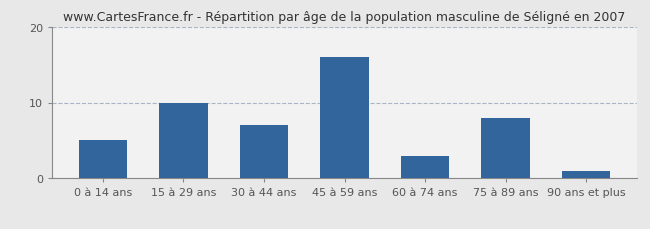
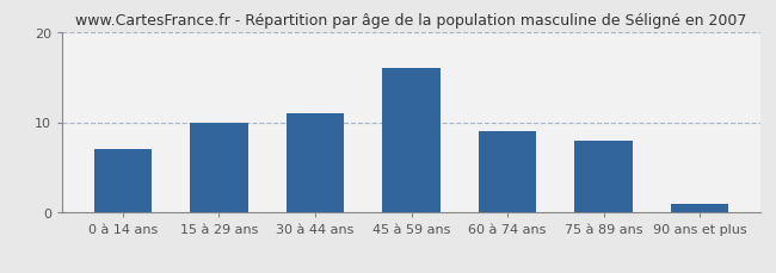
0 à 14 ans: 5 -> 7
30 à 44 ans: 7 -> 11
60 à 74 ans: 3 -> 9
